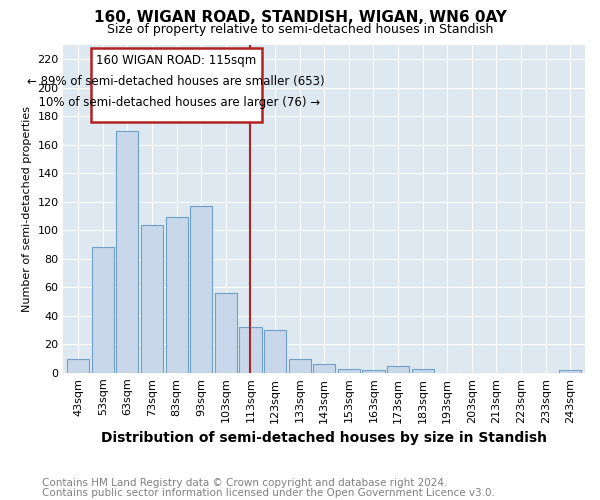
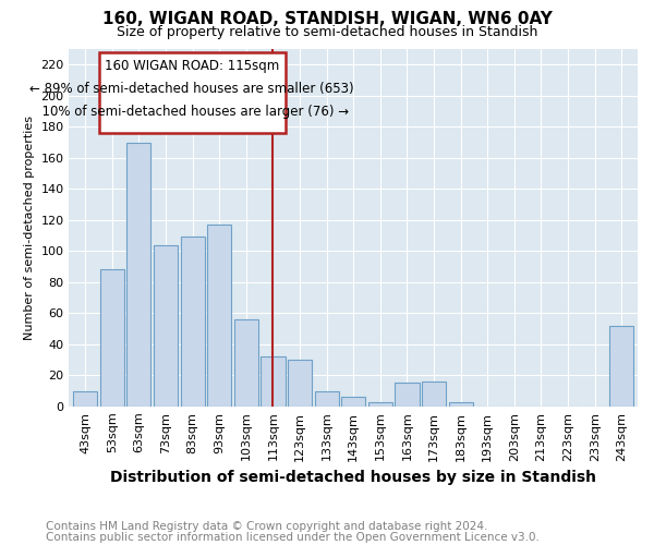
163sqm: 2 -> 15
173sqm: 5 -> 16
243sqm: 2 -> 52
